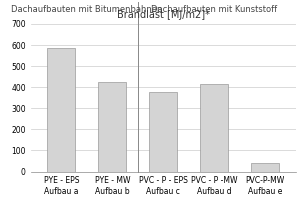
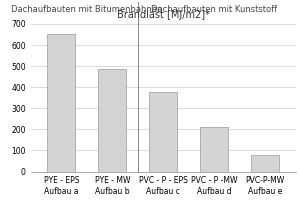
PYE - EPS Aufbau a: 585 -> 650
PYE - MW Aufbau b: 425 -> 485
PVC - P -MW Aufbau d: 415 -> 210
PVC-P-MW Aufbau e: 40 -> 80
